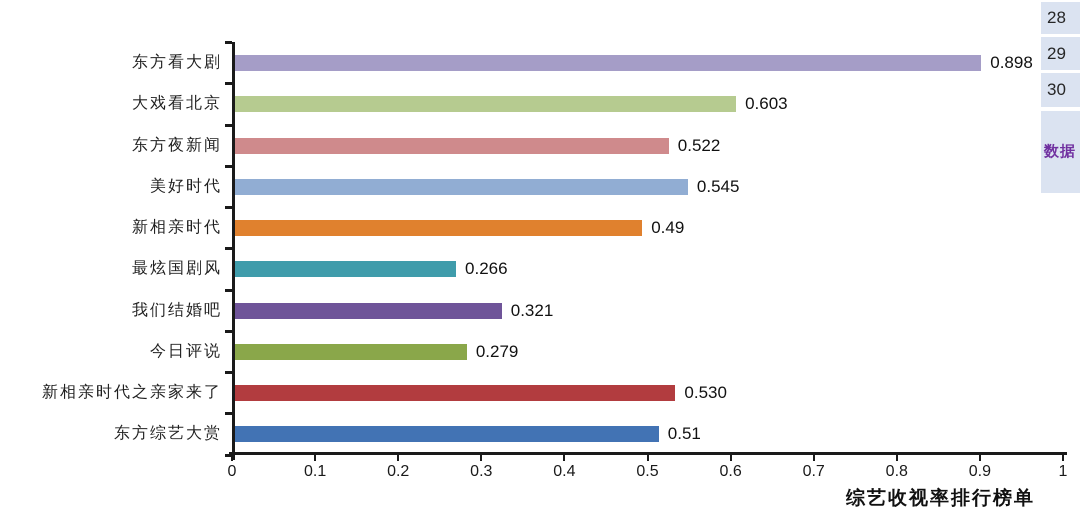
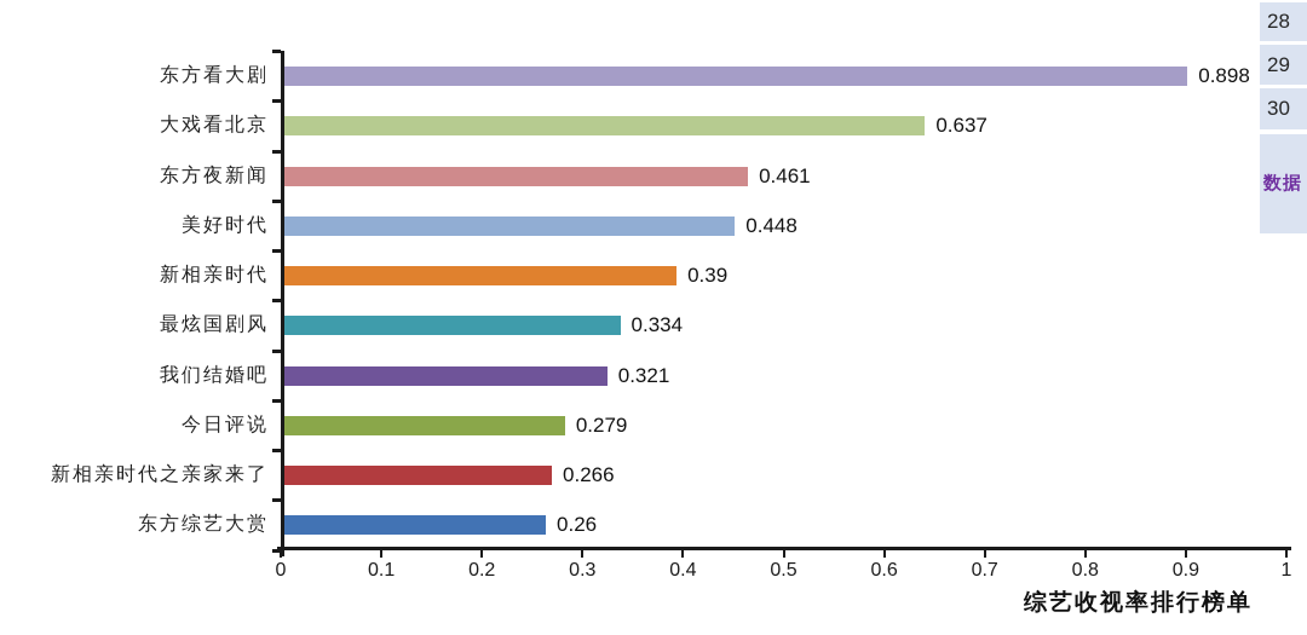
大戏看北京: 0.603 -> 0.637
东方夜新闻: 0.522 -> 0.461
美好时代: 0.545 -> 0.448
新相亲时代: 0.49 -> 0.39
最炫国剧风: 0.266 -> 0.334
新相亲时代之亲家来了: 0.530 -> 0.266
东方综艺大赏: 0.51 -> 0.26
